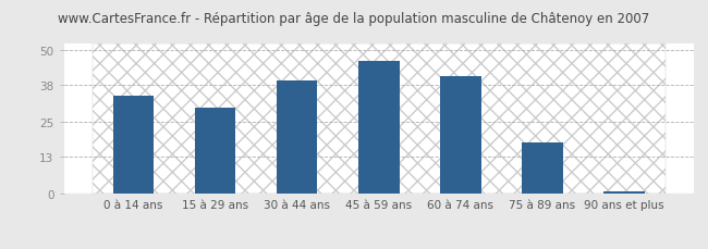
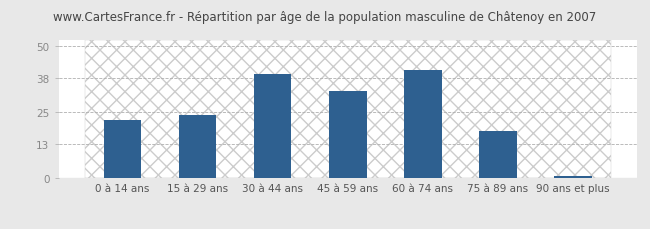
0 à 14 ans: 34.0 -> 22.0
15 à 29 ans: 30.0 -> 24.0
45 à 59 ans: 46.0 -> 33.0
